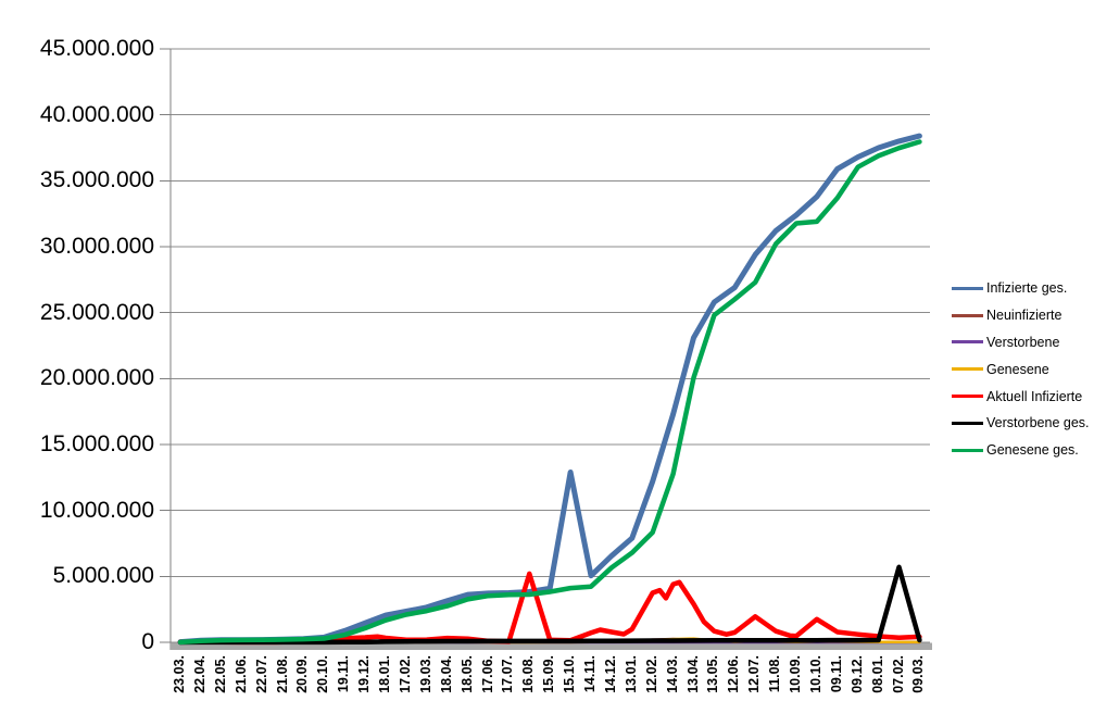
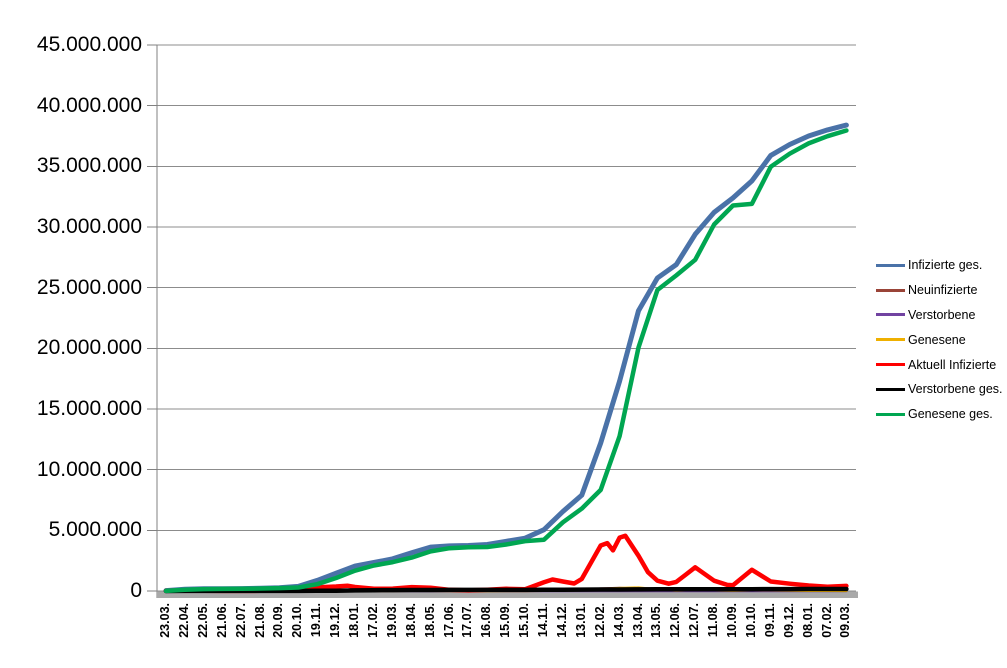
Aktuell Infizierte/16.08.: 5200000 -> 100000
Infizierte ges./15.10.: 12900000 -> 4400000
Genesene ges./09.11.: 33700000 -> 35000000
Verstorbene ges./07.02.: 5700000 -> 200000
